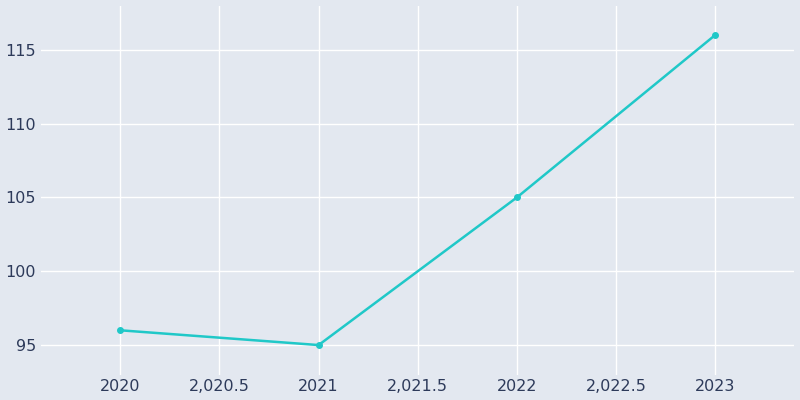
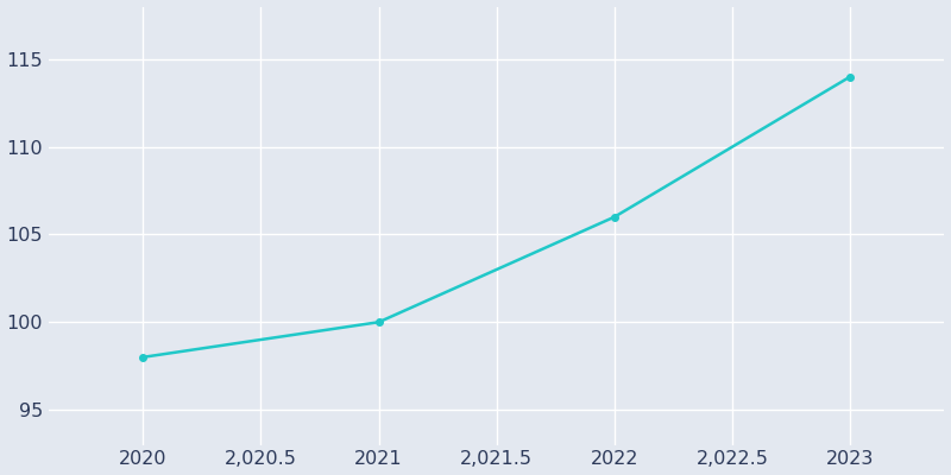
2020: 96 -> 98
2021: 95 -> 100
2022: 105 -> 106
2023: 116 -> 114
